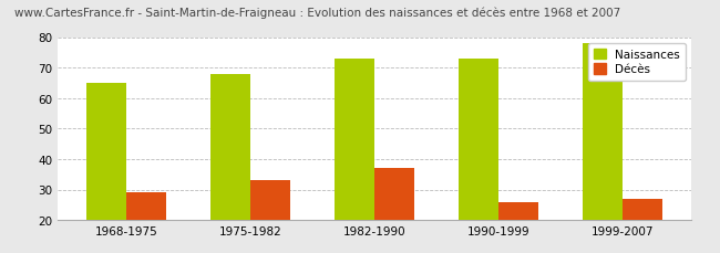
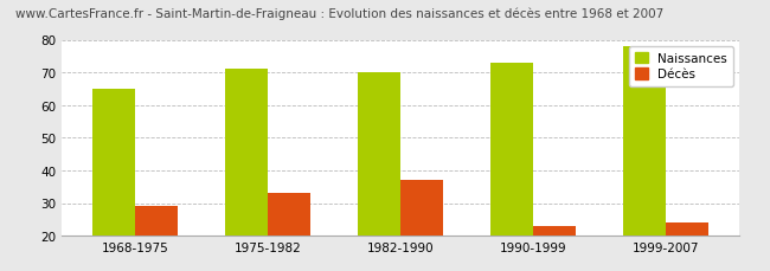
Naissances/1975-1982: 68 -> 71
Naissances/1982-1990: 73 -> 70
Décès/1990-1999: 26 -> 23
Décès/1999-2007: 27 -> 24
